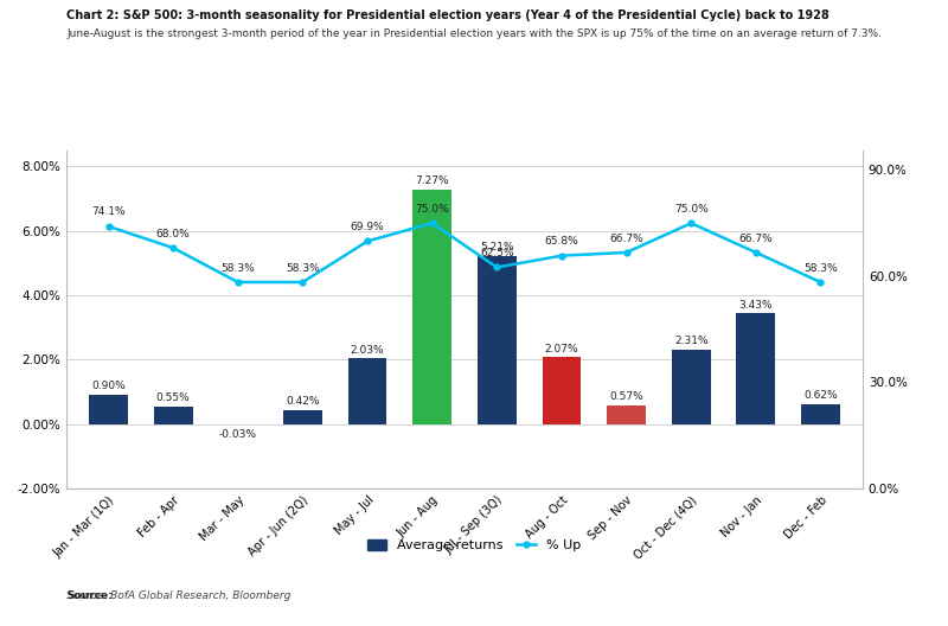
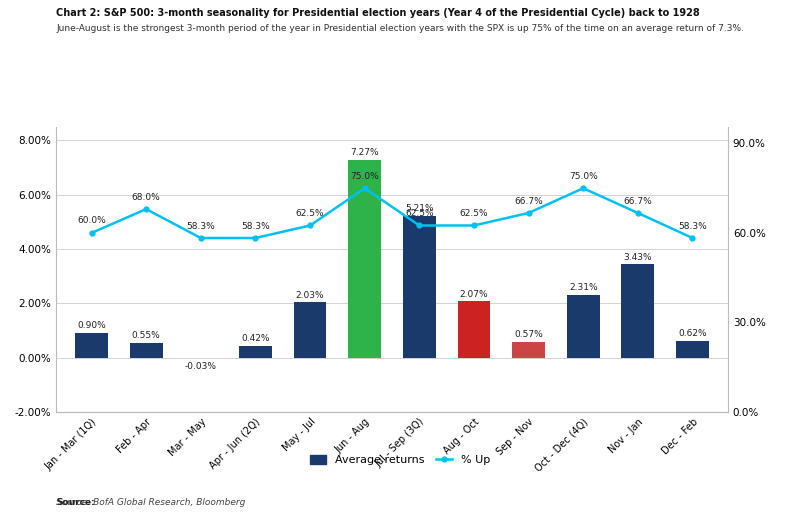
% Up/Jan - Mar (1Q): 74.1% -> 60.0%
% Up/May - Jul: 69.9% -> 62.5%
% Up/Aug - Oct: 65.8% -> 62.5%
